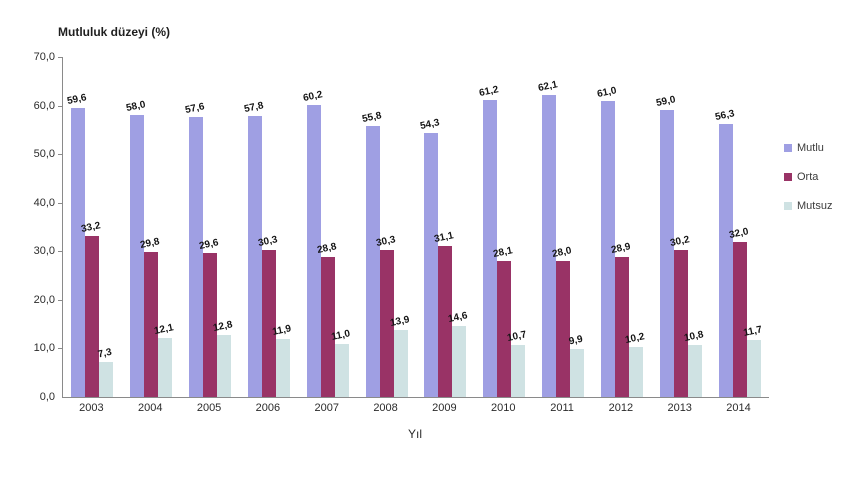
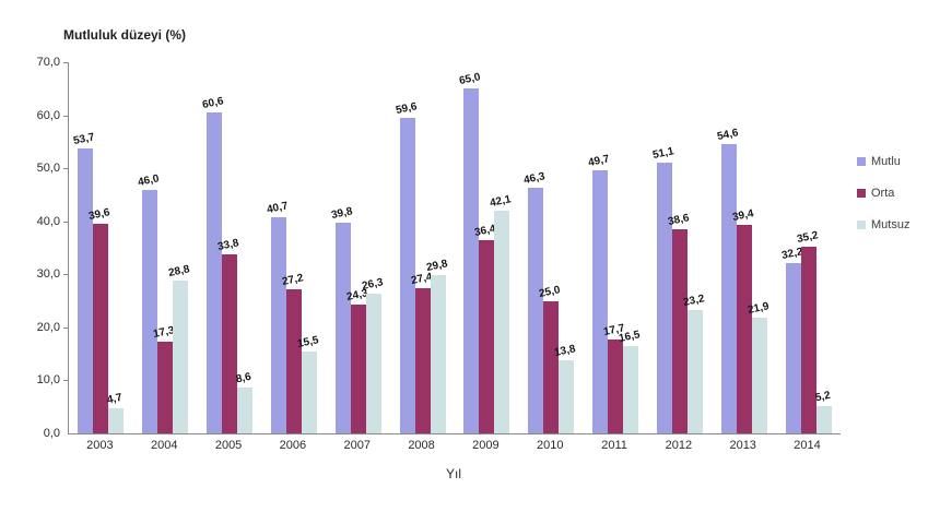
Mutlu/2003: 59,6 -> 53,7
Orta/2003: 33,2 -> 39,6
Mutsuz/2003: 7,3 -> 4,7
Mutlu/2004: 58,0 -> 46,0
Orta/2004: 29,8 -> 17,3
Mutsuz/2004: 12,1 -> 28,8
Mutlu/2005: 57,6 -> 60,6
Orta/2005: 29,6 -> 33,8
Mutsuz/2005: 12,8 -> 8,6
Mutlu/2006: 57,8 -> 40,7
Orta/2006: 30,3 -> 27,2
Mutsuz/2006: 11,9 -> 15,5
Mutlu/2007: 60,2 -> 39,8
Orta/2007: 28,8 -> 24,3
Mutsuz/2007: 11,0 -> 26,3
Mutlu/2008: 55,8 -> 59,6
Orta/2008: 30,3 -> 27,4
Mutsuz/2008: 13,9 -> 29,8
Mutlu/2009: 54,3 -> 65,0
Orta/2009: 31,1 -> 36,4
Mutsuz/2009: 14,6 -> 42,1
Mutlu/2010: 61,2 -> 46,3
Orta/2010: 28,1 -> 25,0
Mutsuz/2010: 10,7 -> 13,8
Mutlu/2011: 62,1 -> 49,7
Orta/2011: 28,0 -> 17,7
Mutsuz/2011: 9,9 -> 16,5
Mutlu/2012: 61,0 -> 51,1
Orta/2012: 28,9 -> 38,6
Mutsuz/2012: 10,2 -> 23,2
Mutlu/2013: 59,0 -> 54,6
Orta/2013: 30,2 -> 39,4
Mutsuz/2013: 10,8 -> 21,9
Mutlu/2014: 56,3 -> 32,2
Orta/2014: 32,0 -> 35,2
Mutsuz/2014: 11,7 -> 5,2
